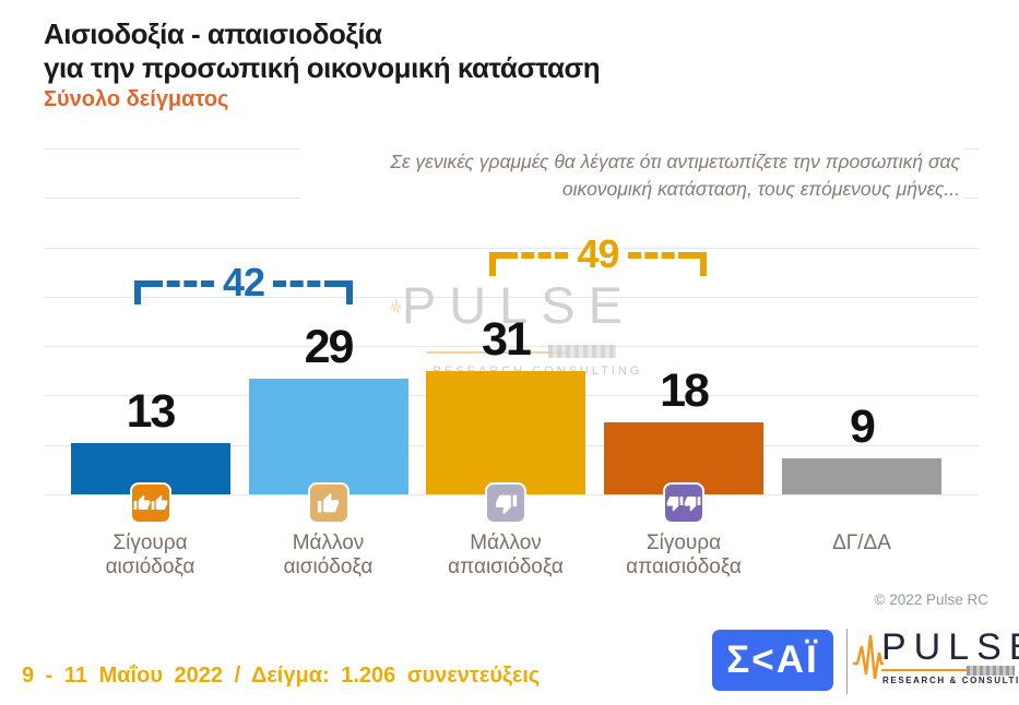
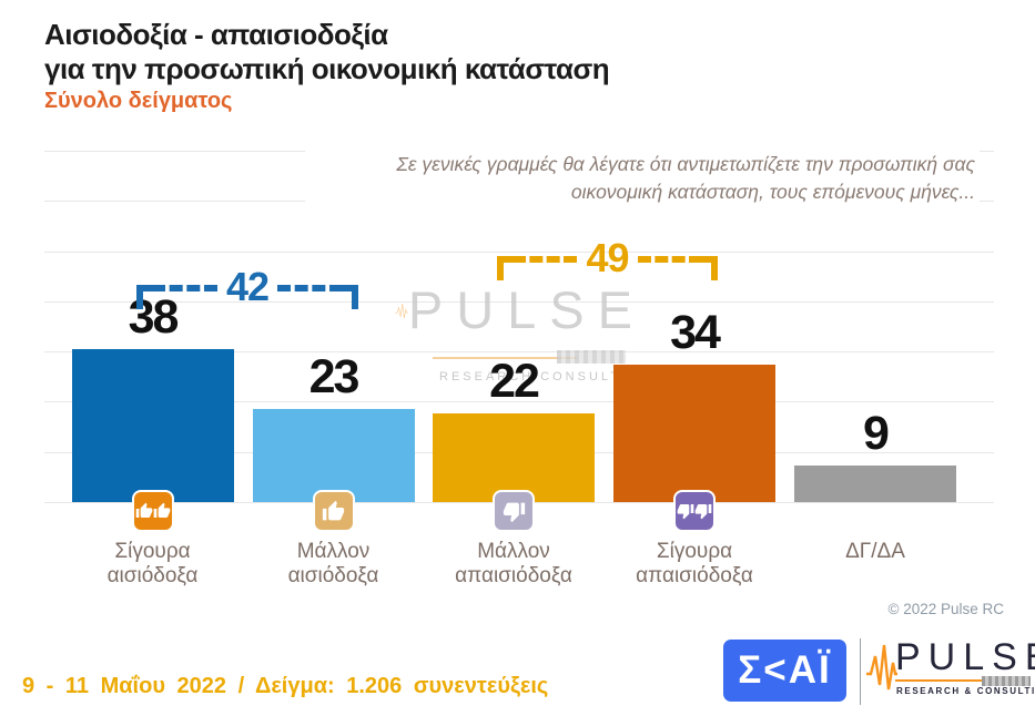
Σίγουρα αισιόδοξα: 13 -> 38
Μάλλον αισιόδοξα: 29 -> 23
Μάλλον απαισιόδοξα: 31 -> 22
Σίγουρα απαισιόδοξα: 18 -> 34
